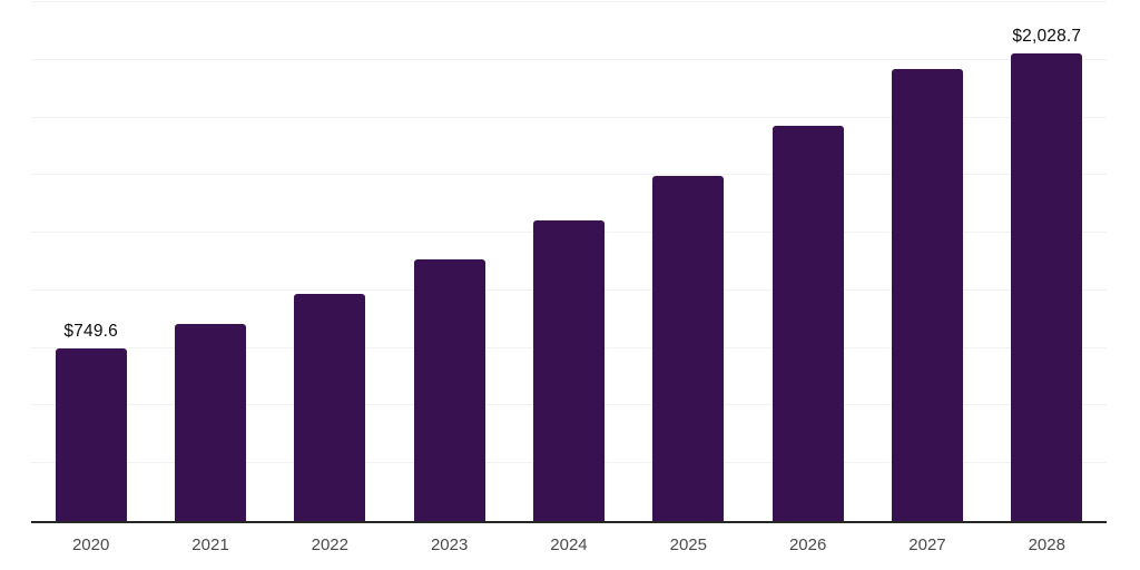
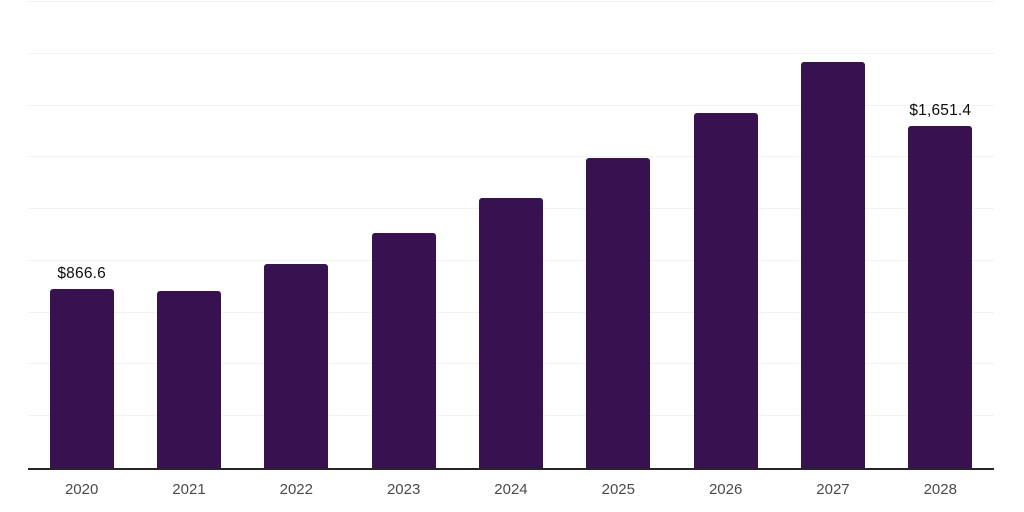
2020: $749.6 -> $866.6
2028: $2,028.7 -> $1,651.4
